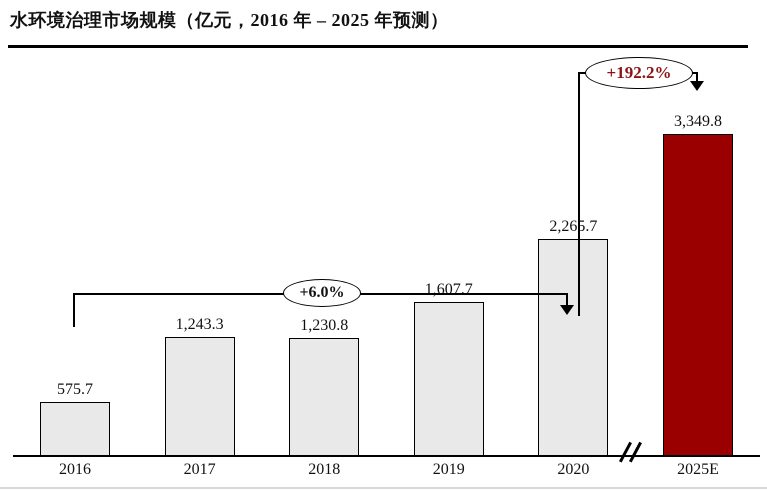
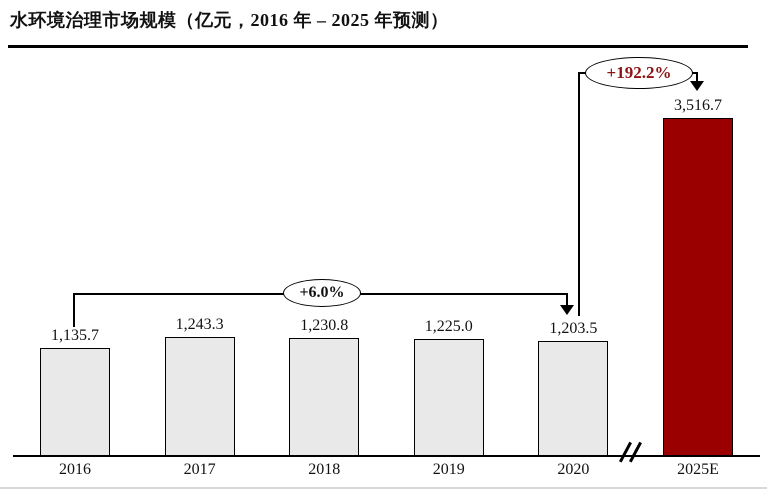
2016: 575.7 -> 1,135.7
2019: 1,607.7 -> 1,225.0
2020: 2,265.7 -> 1,203.5
2025E: 3,349.8 -> 3,516.7
